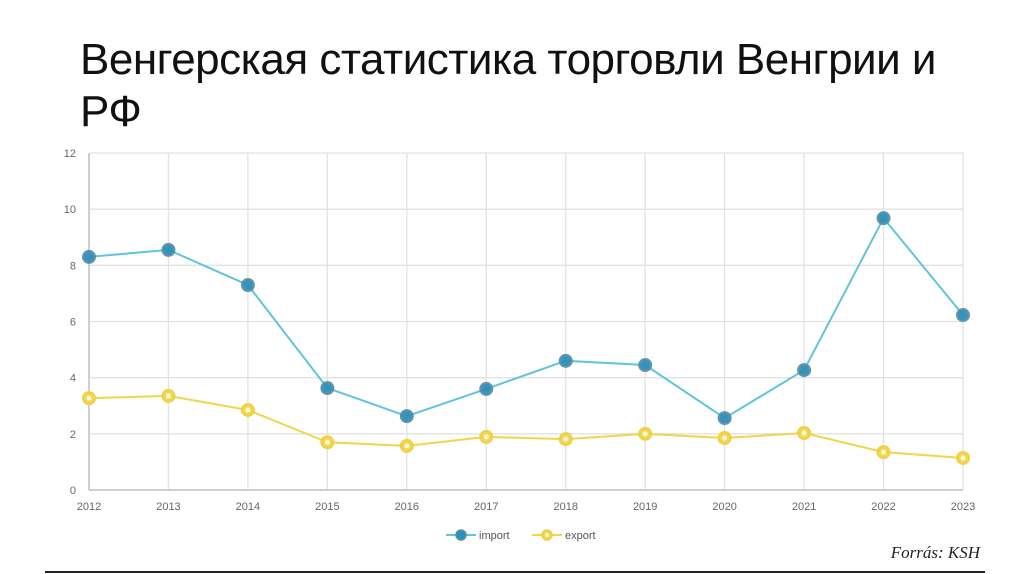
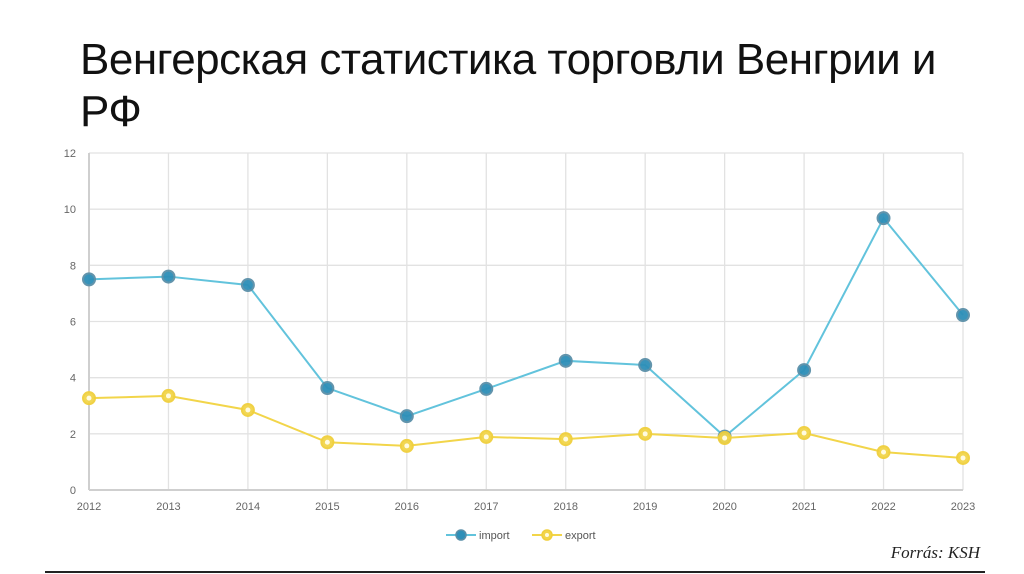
import/2012: 8.3 -> 7.5
import/2013: 8.6 -> 7.6
import/2020: 2.6 -> 1.9
